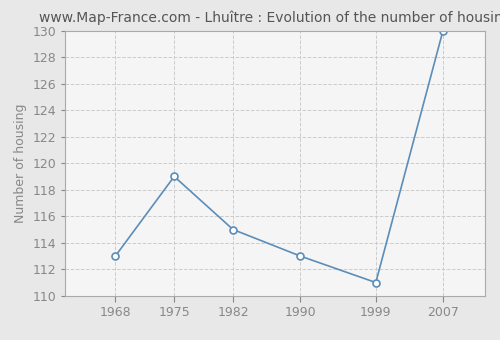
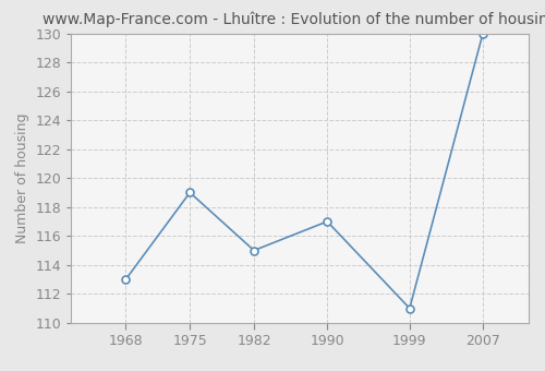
1990: 113 -> 117
